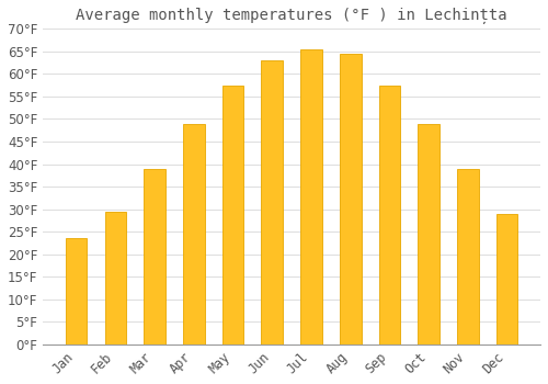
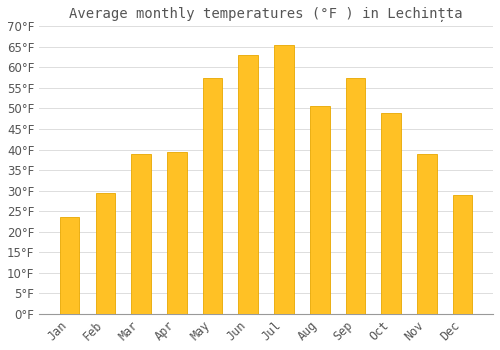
Apr: 49.0°F -> 39.5°F
Aug: 64.5°F -> 50.5°F
